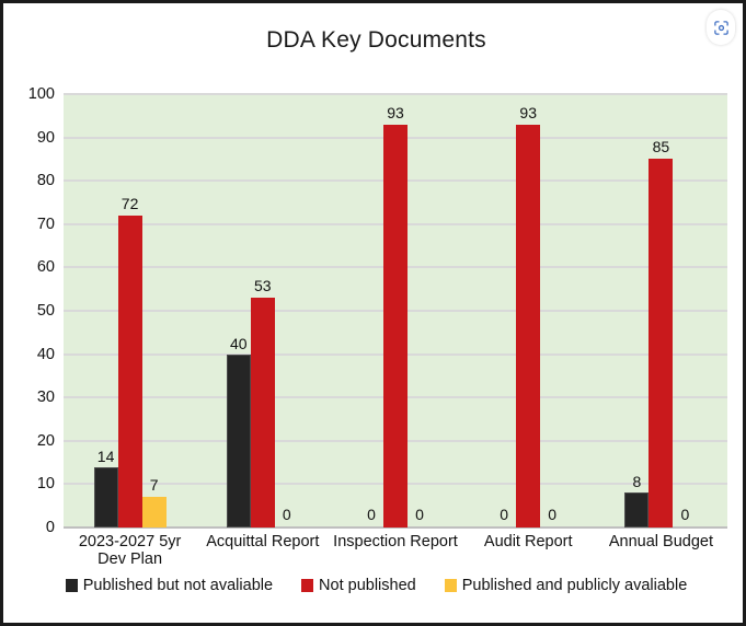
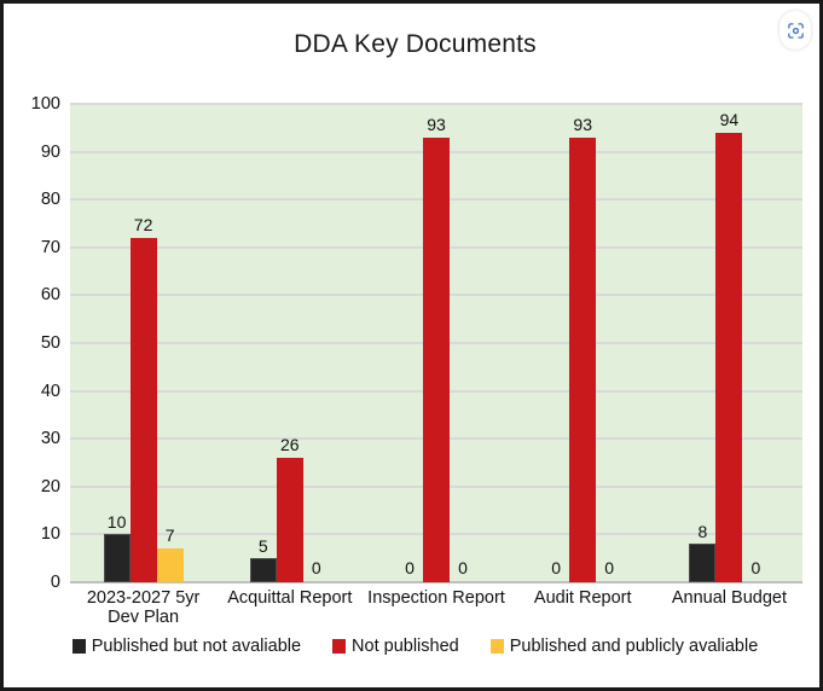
Published but not avaliable/2023-2027 5yr Dev Plan: 14 -> 10
Published but not avaliable/Acquittal Report: 40 -> 5
Not published/Acquittal Report: 53 -> 26
Not published/Annual Budget: 85 -> 94
